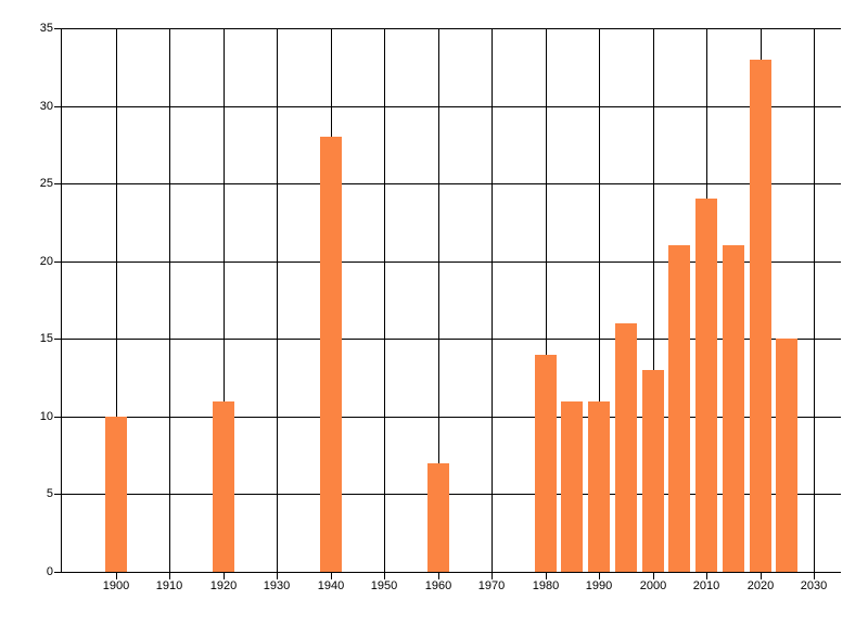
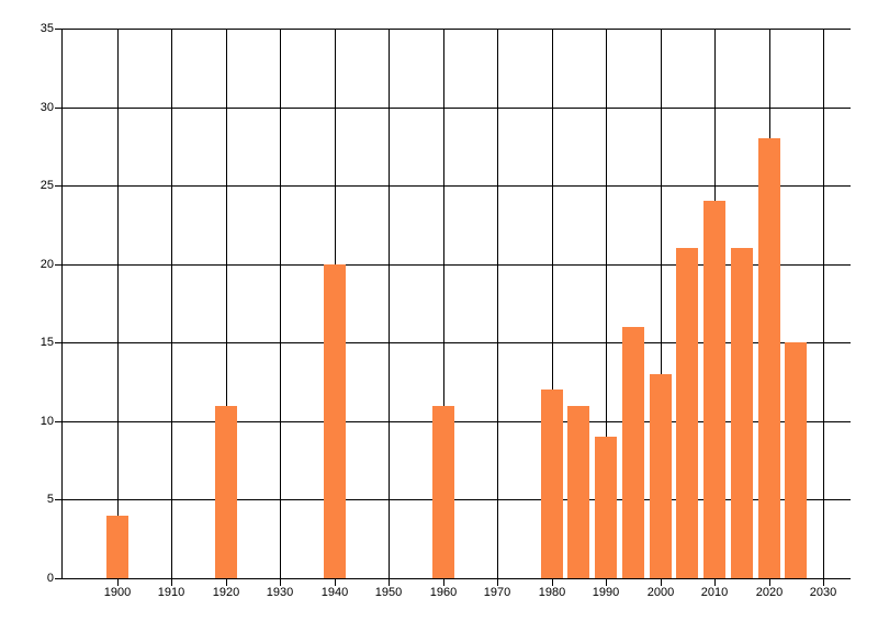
1900: 10 -> 4
1940: 28 -> 20
1960: 7 -> 11
1980: 14 -> 12
1990: 11 -> 9
2020: 33 -> 28
